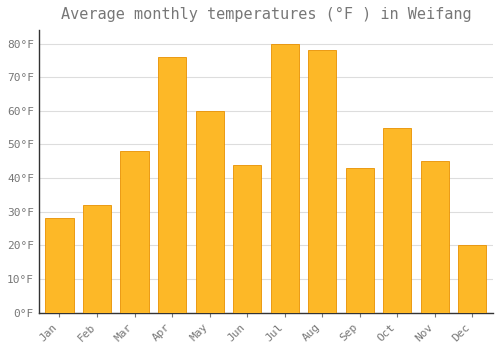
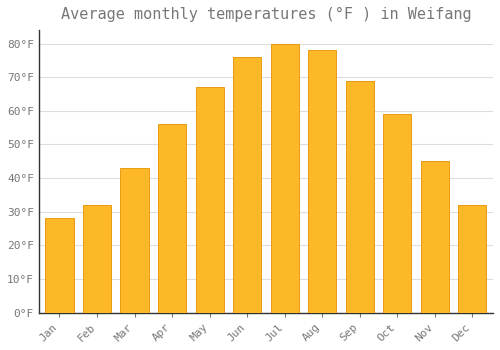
Mar: 48°F -> 43°F
Apr: 76°F -> 56°F
May: 60°F -> 67°F
Jun: 44°F -> 76°F
Sep: 43°F -> 69°F
Oct: 55°F -> 59°F
Dec: 20°F -> 32°F
